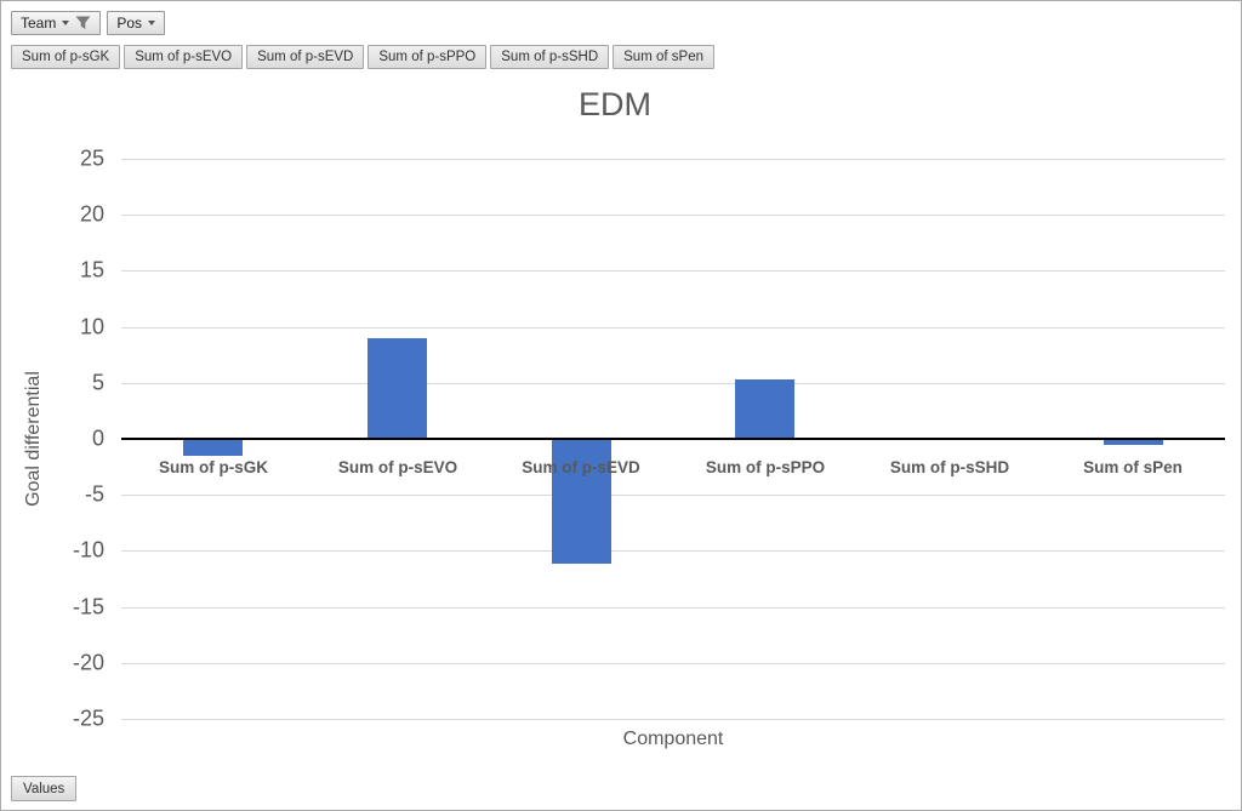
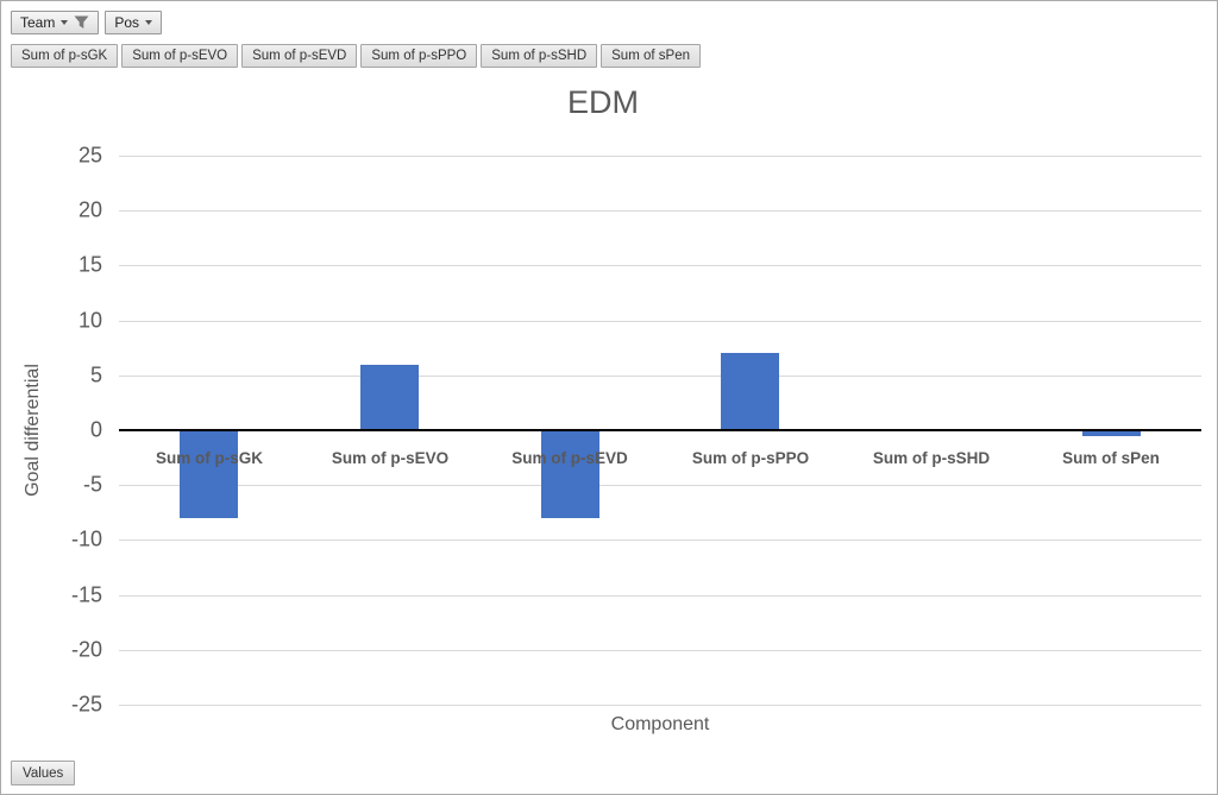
Sum of p-sGK: -2 -> -8
Sum of p-sEVO: 9 -> 6
Sum of p-sEVD: -11 -> -8
Sum of p-sPPO: 5 -> 7
